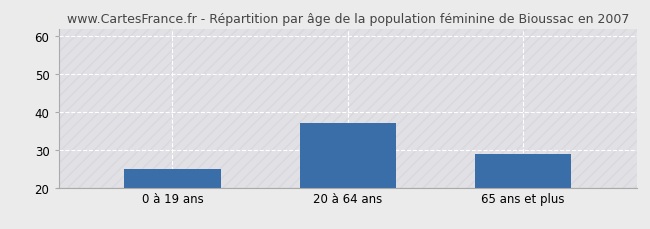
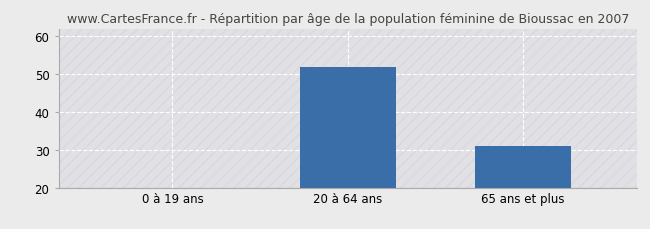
0 à 19 ans: 25 -> 20
20 à 64 ans: 37 -> 52
65 ans et plus: 29 -> 31
